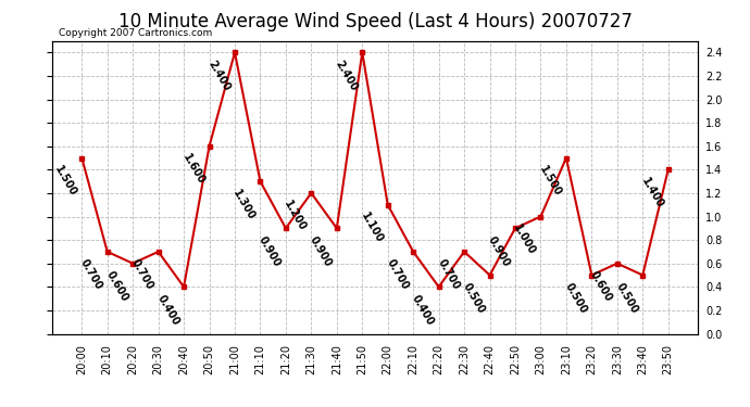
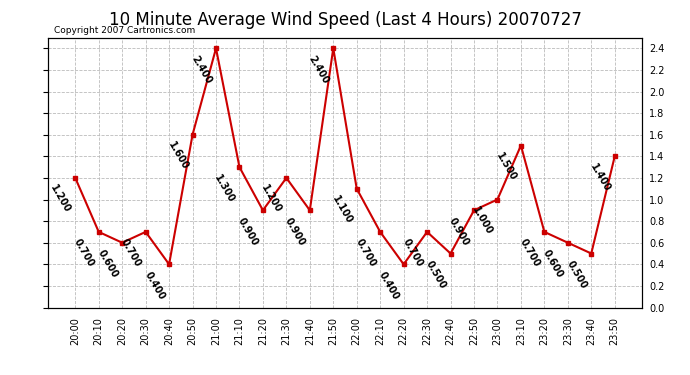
20:00: 1.500 -> 1.200
23:20: 0.500 -> 0.700
